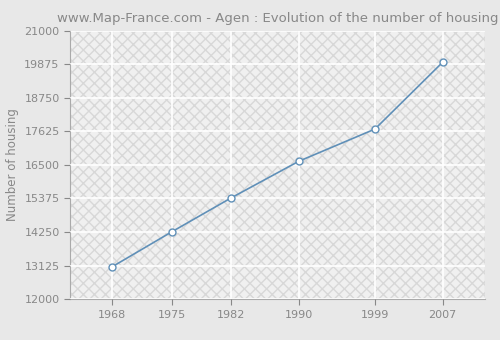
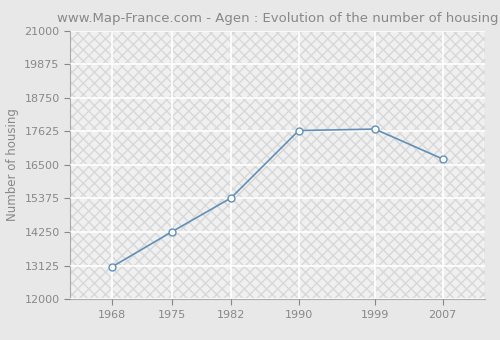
1990: 16620 -> 17650
2007: 19940 -> 16700
